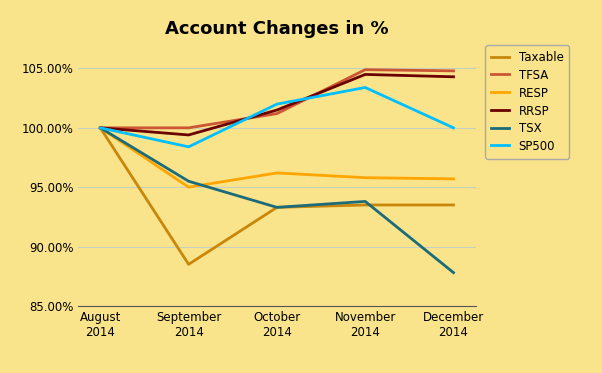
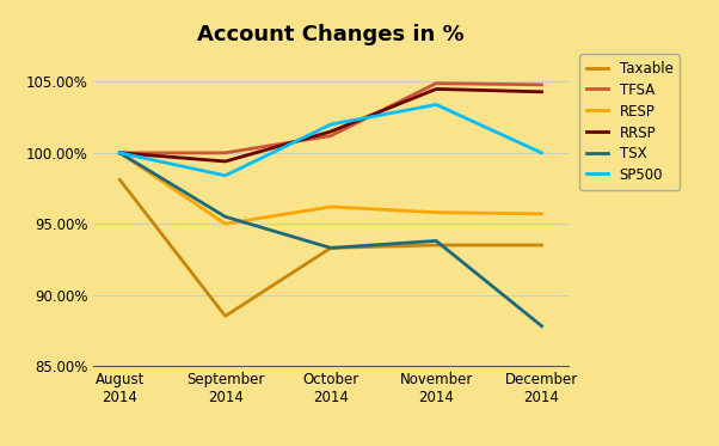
Taxable/August 2014: 100.0% -> 98.1%
